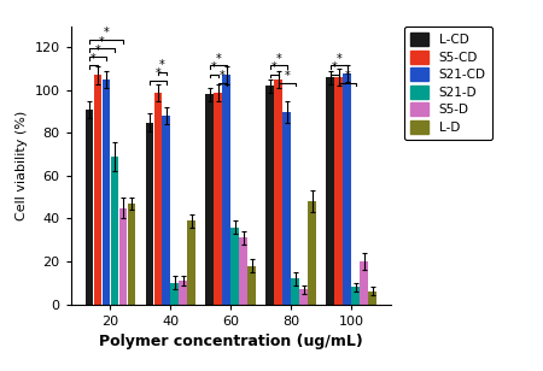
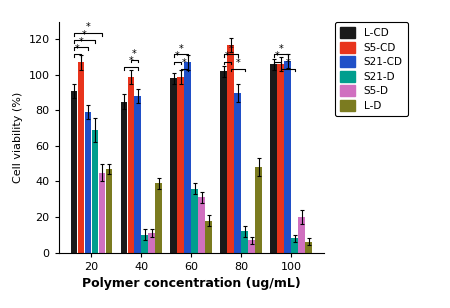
S21-CD/20: 105 -> 79
S5-CD/80: 105 -> 117
